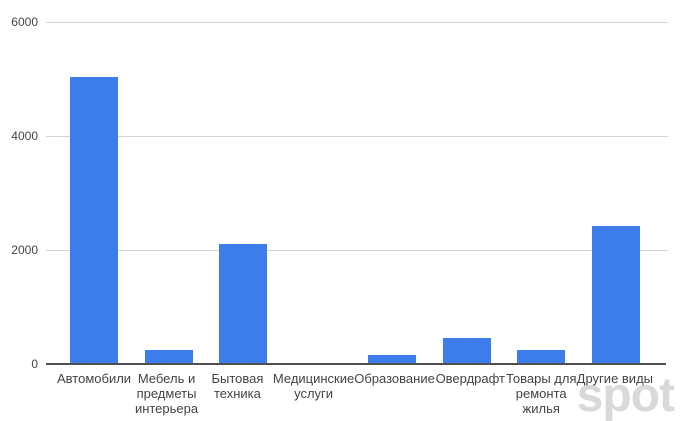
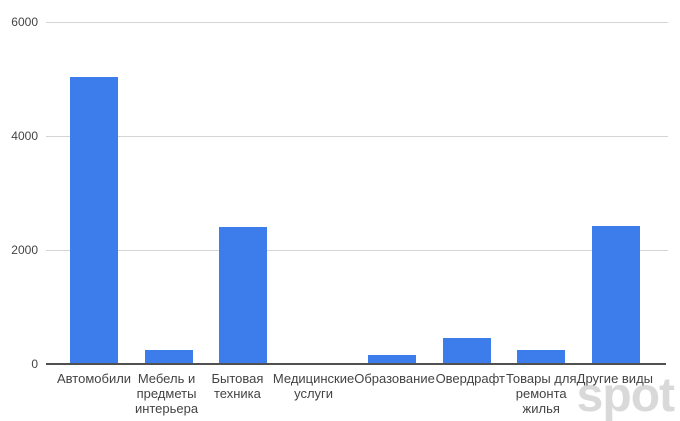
Бытовая техника: 2100 -> 2400
